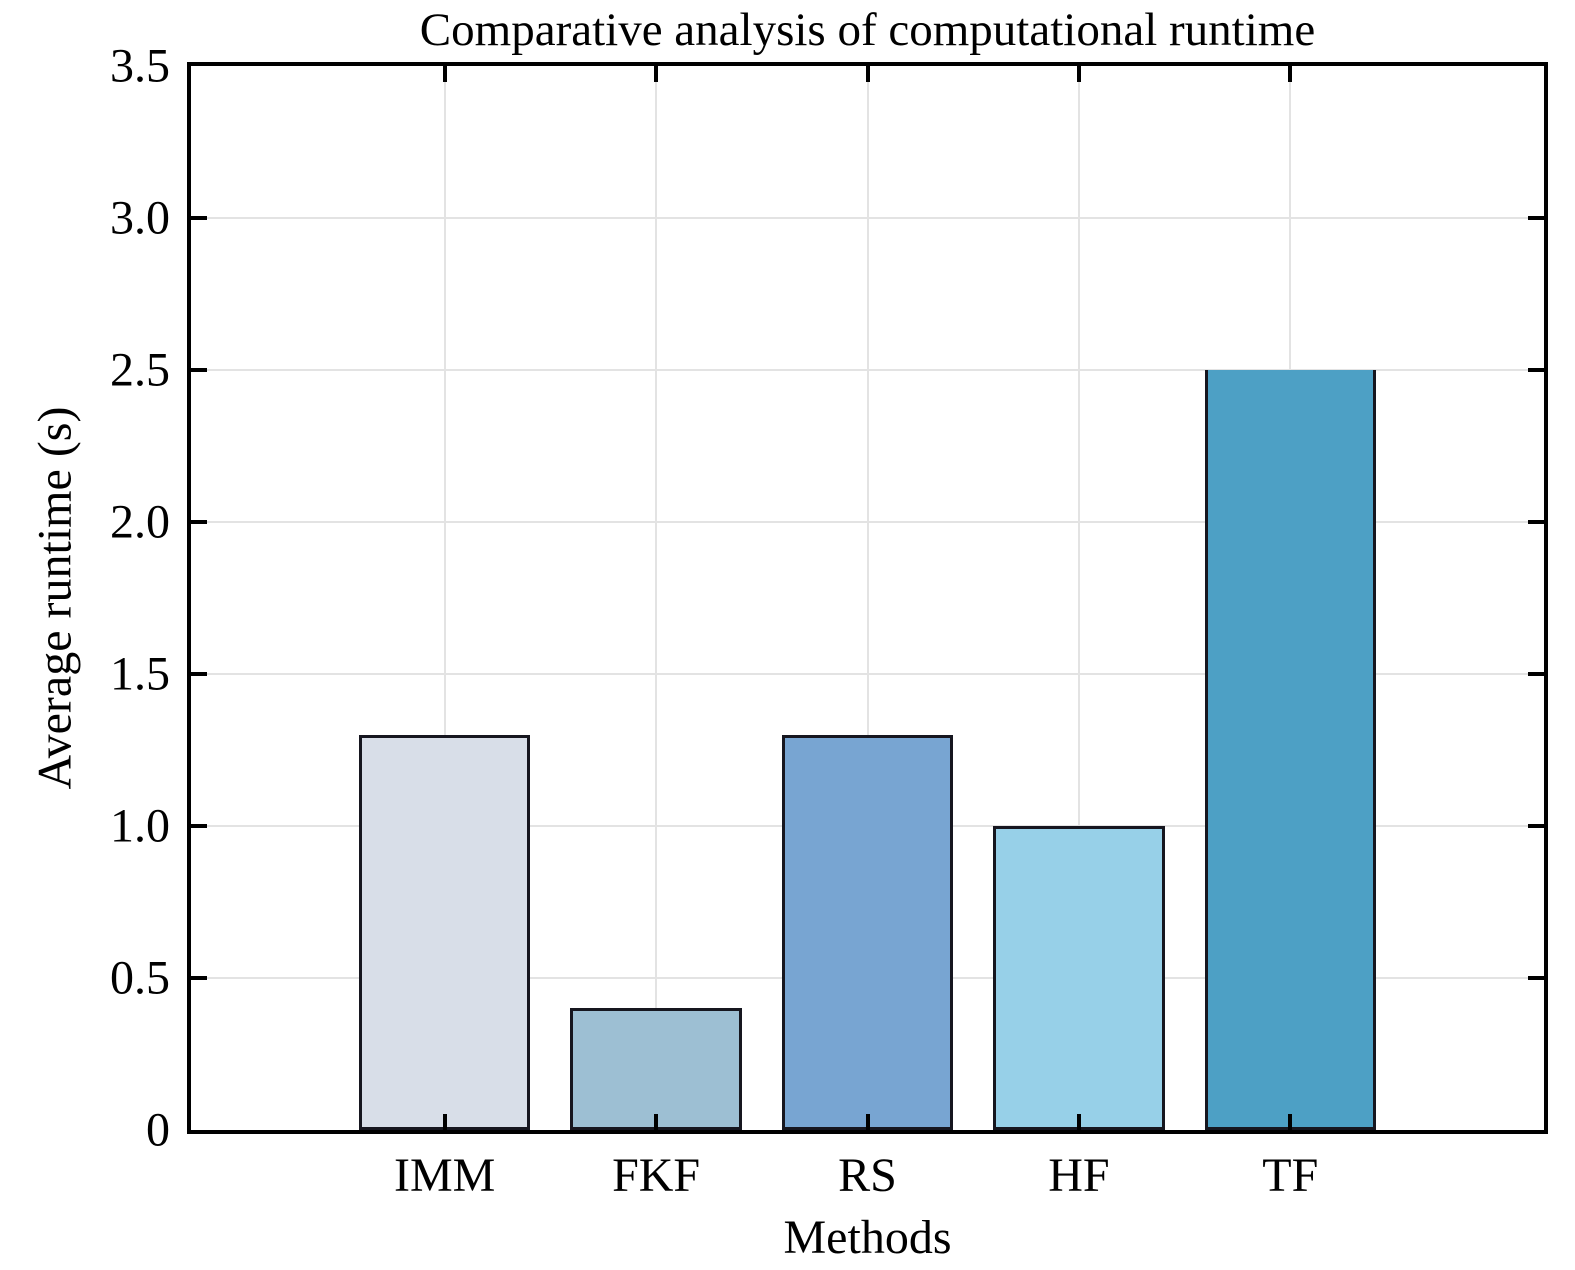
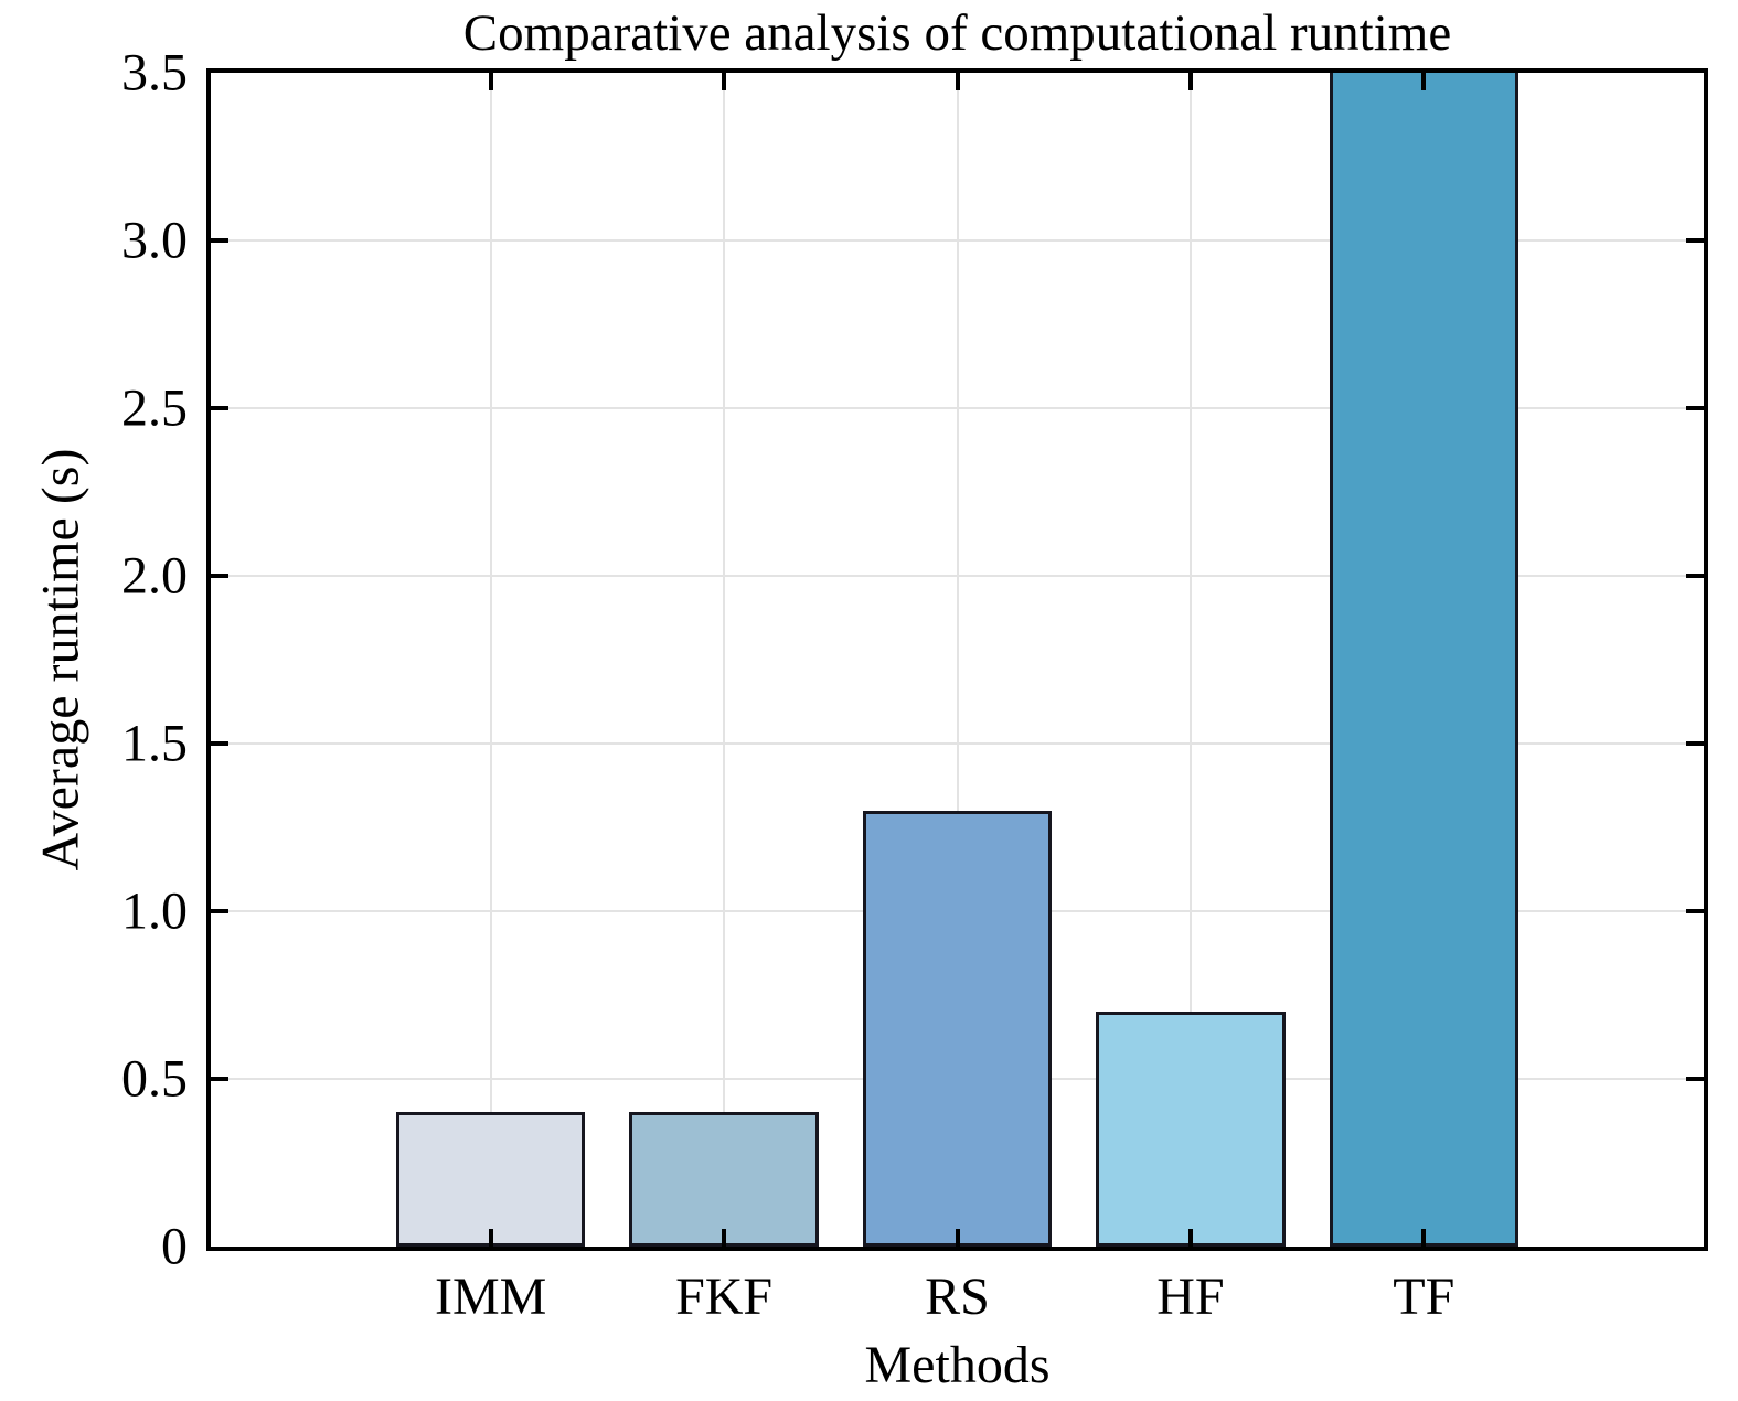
IMM: 1.3 -> 0.4
HF: 1.0 -> 0.7
TF: 2.5 -> 3.5
